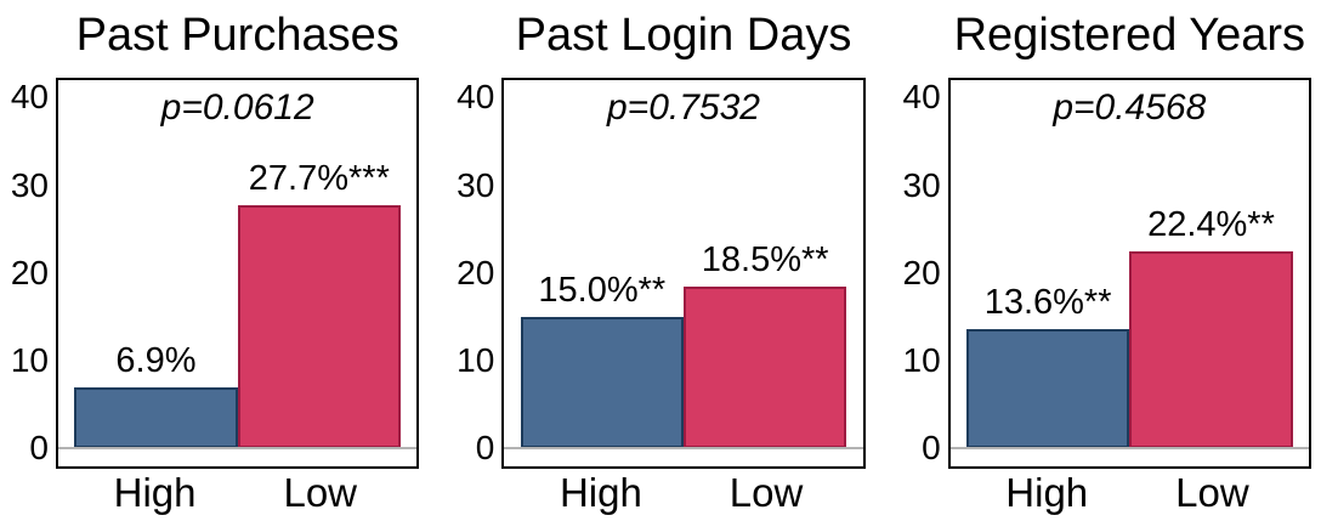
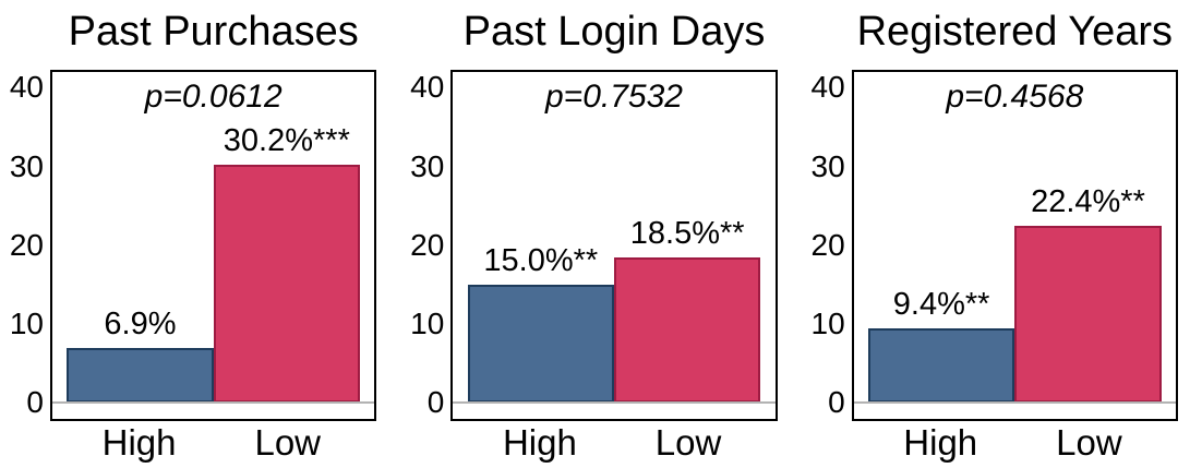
Past Purchases/Low: 27.7 -> 30.2
Registered Years/High: 13.6 -> 9.4
